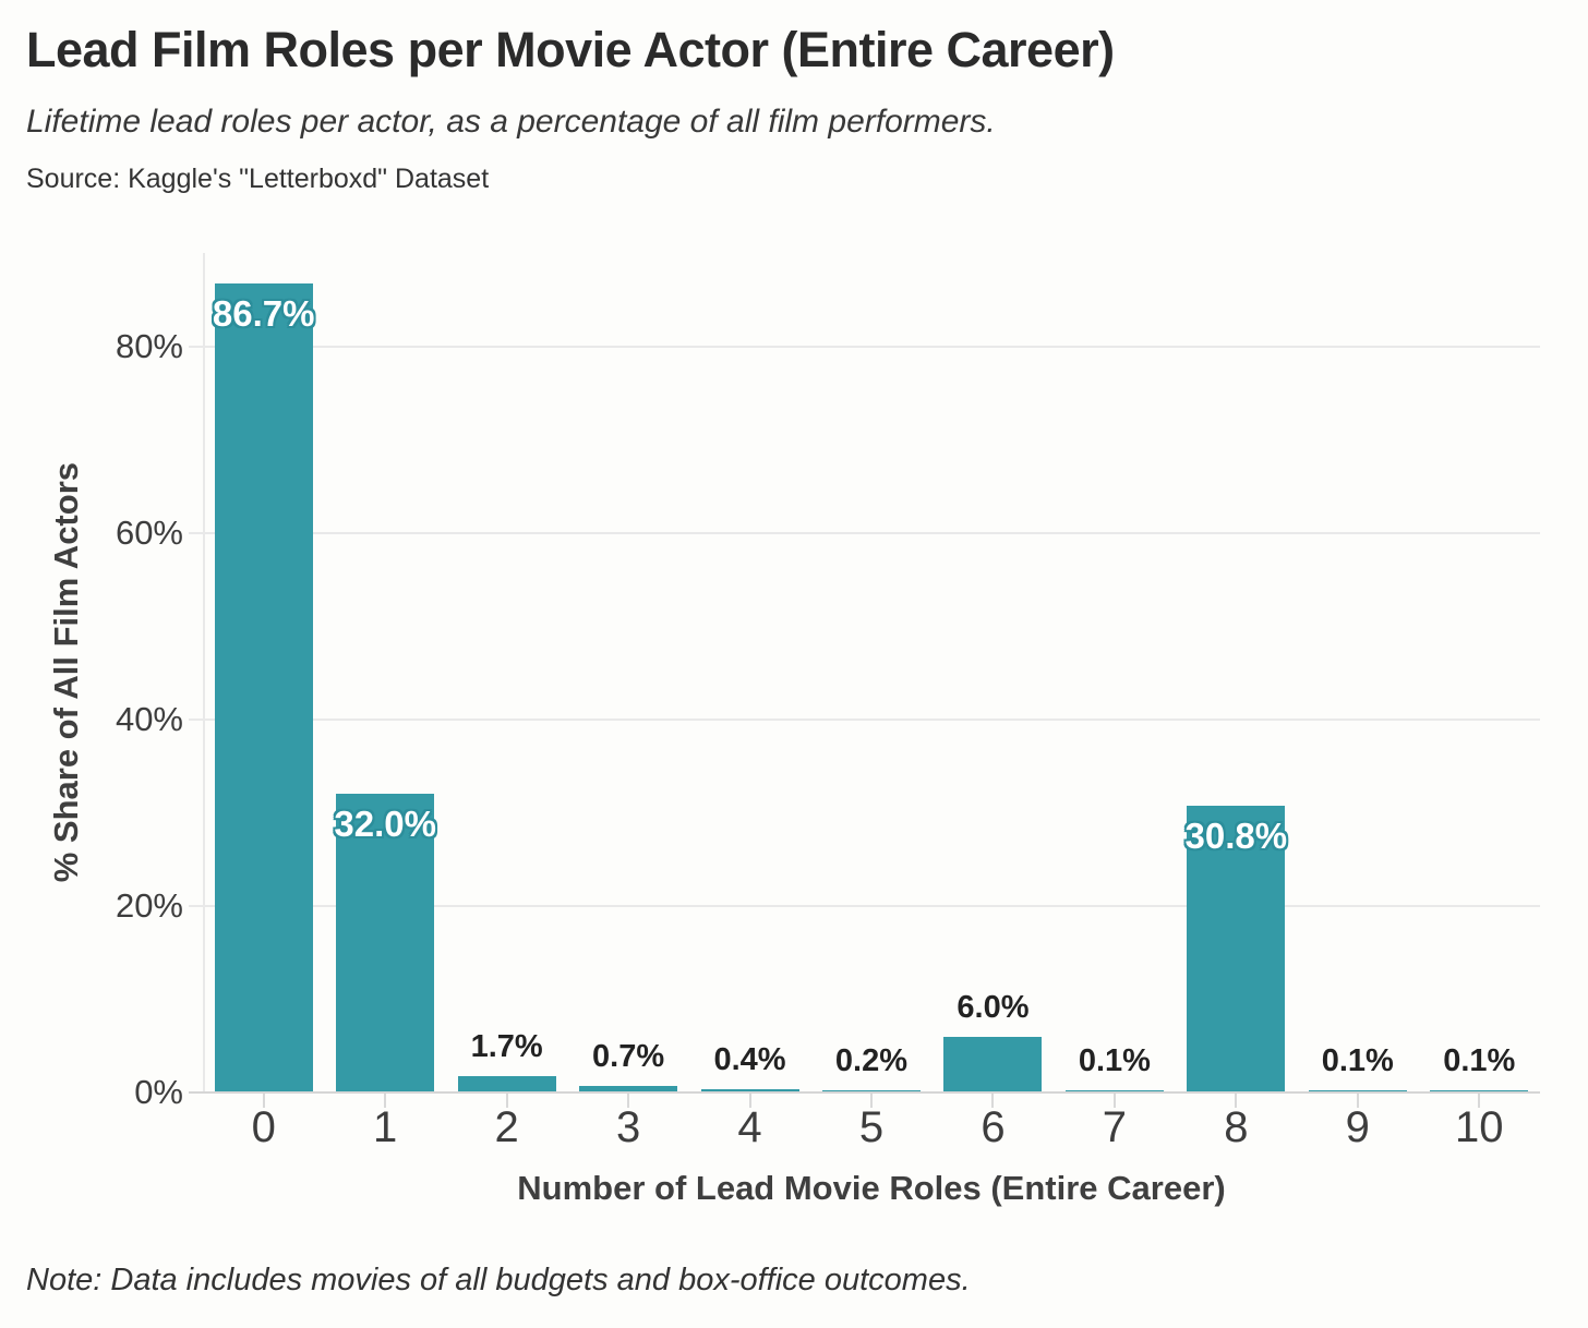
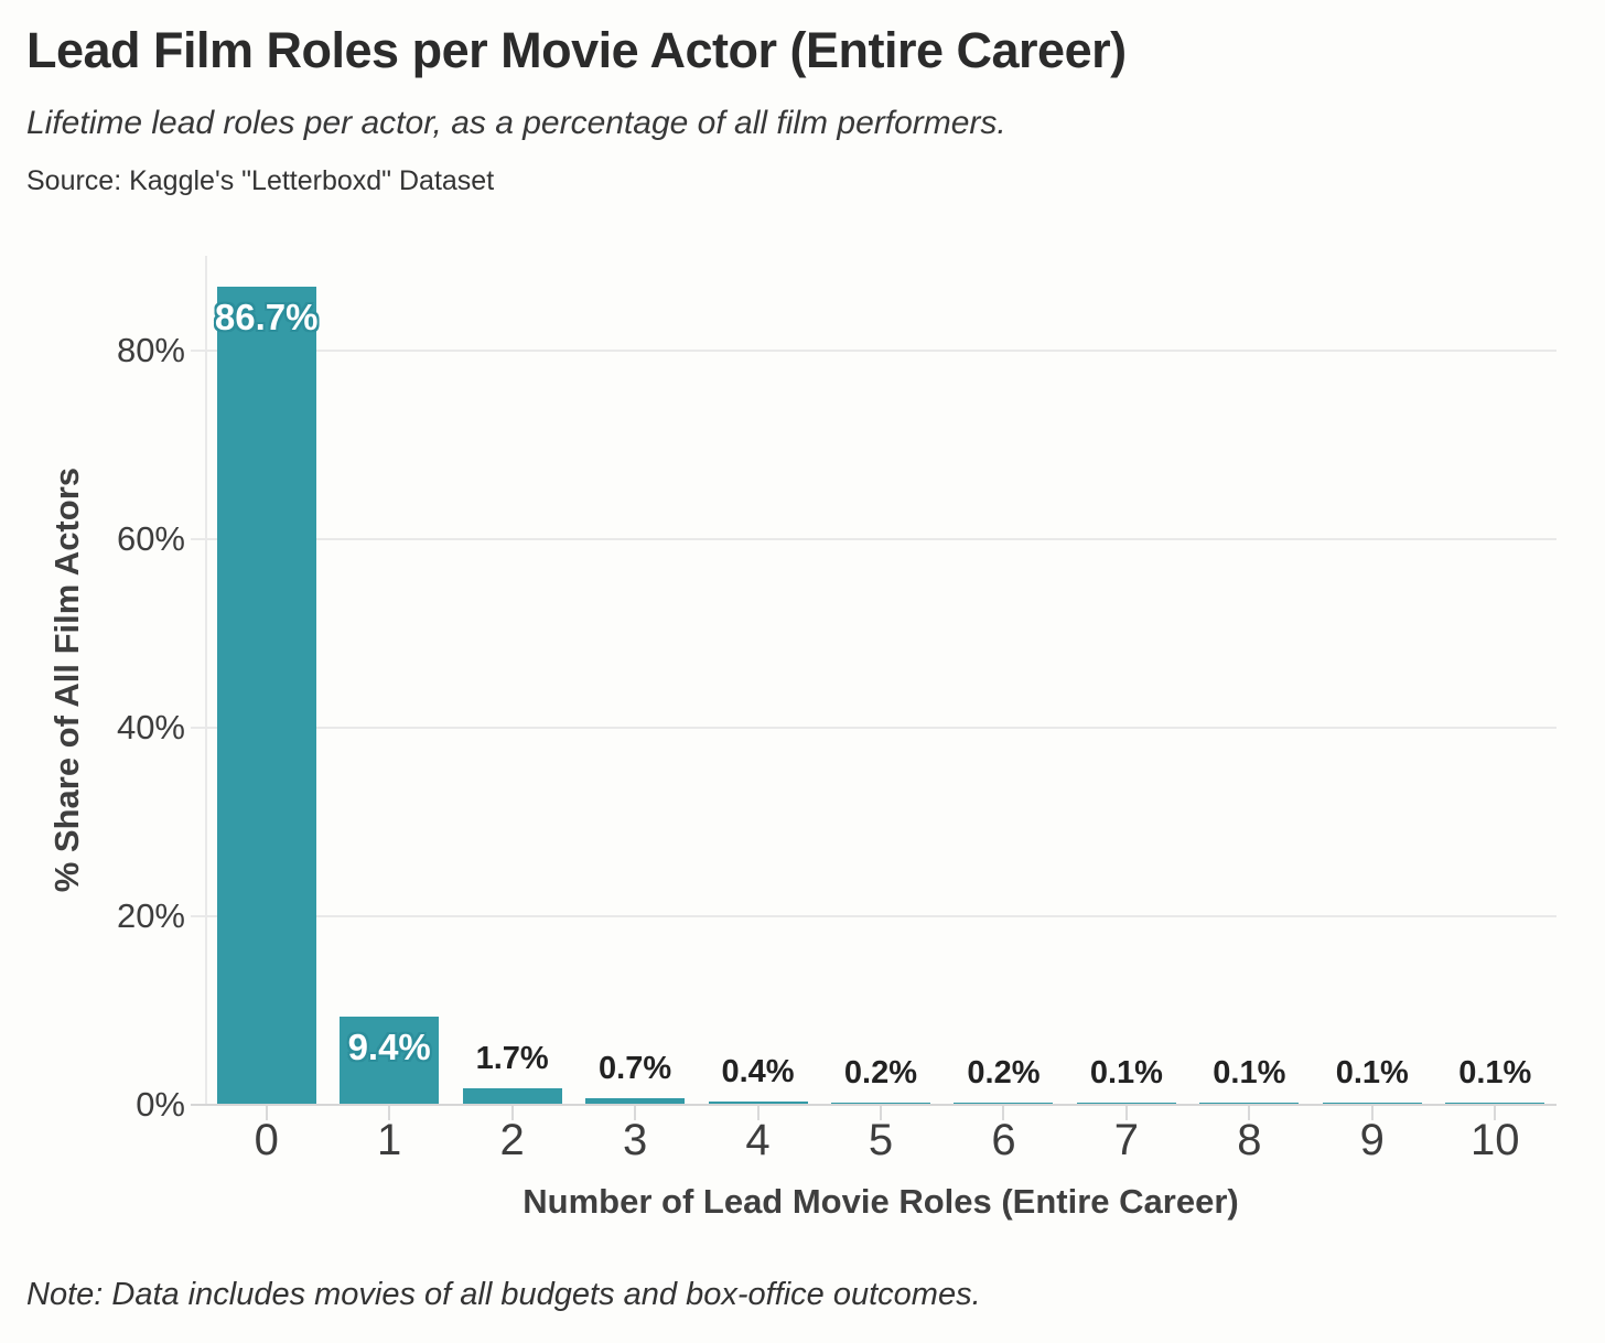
1: 32.0% -> 9.4%
6: 6.0% -> 0.2%
8: 30.8% -> 0.1%
